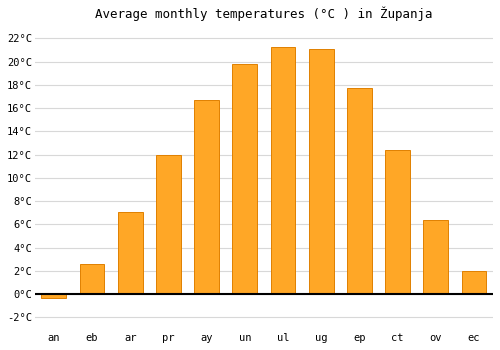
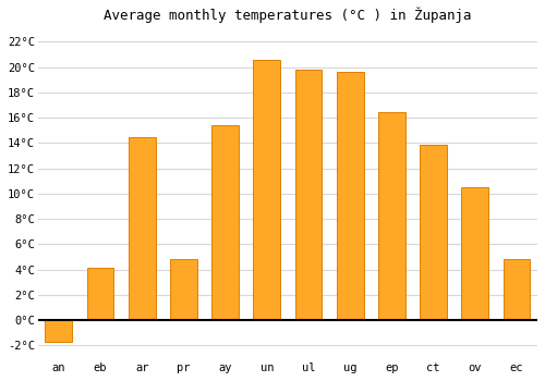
an: -0.3°C -> -1.7°C
eb: 2.6°C -> 4.1°C
ar: 7.1°C -> 14.5°C
pr: 12.0°C -> 4.8°C
ay: 16.7°C -> 15.4°C
un: 19.8°C -> 20.6°C
ul: 21.3°C -> 19.8°C
ug: 21.1°C -> 19.6°C
ep: 17.7°C -> 16.4°C
ct: 12.4°C -> 13.9°C
ov: 6.4°C -> 10.5°C
ec: 2.0°C -> 4.8°C
